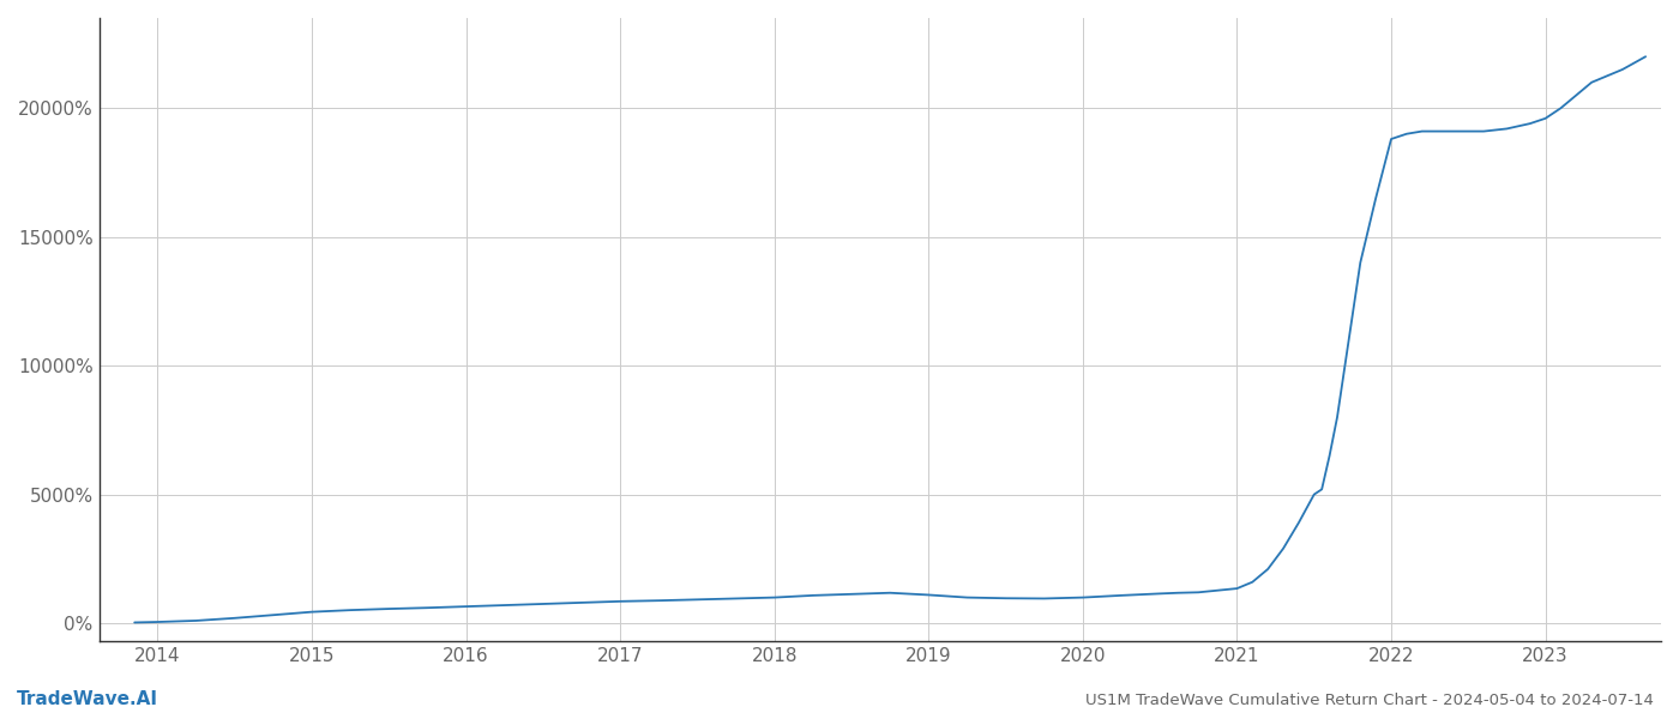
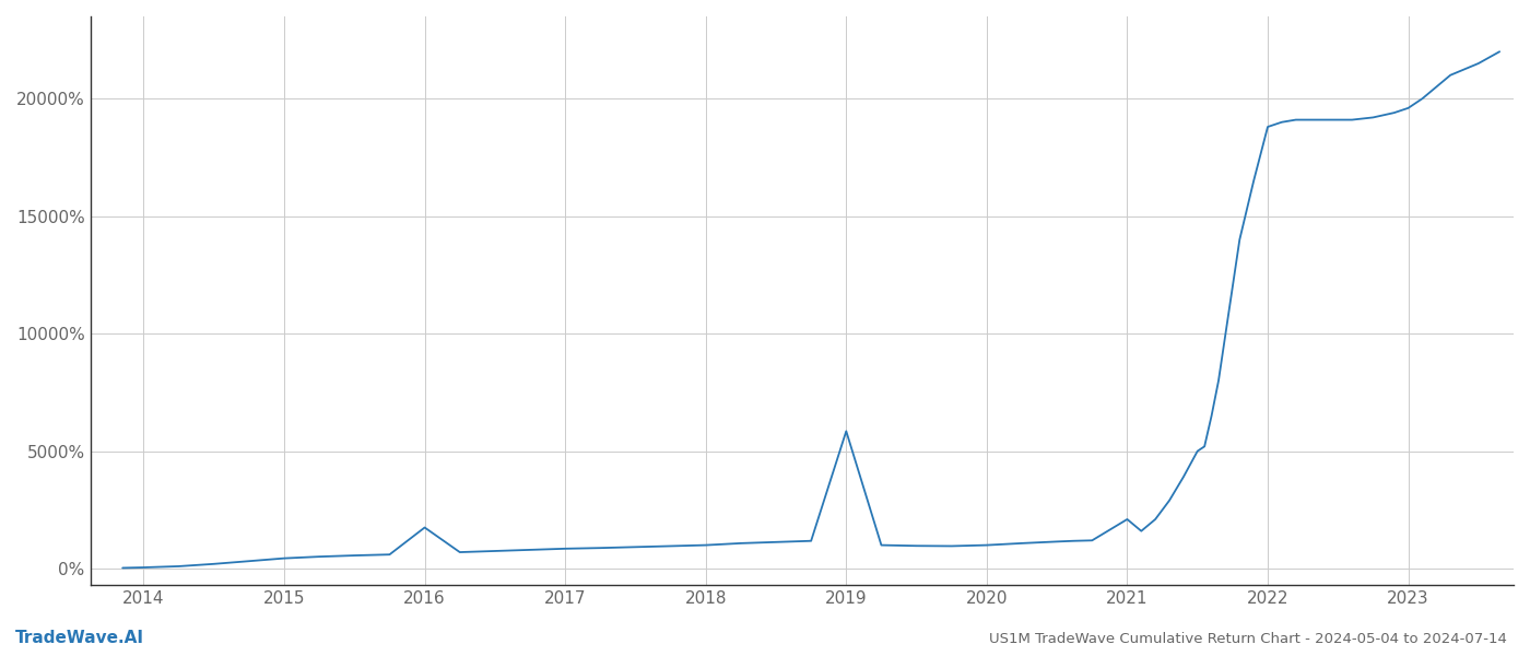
2016: 650% -> 1750%
2019: 1100% -> 5850%
2021: 1350% -> 2100%
